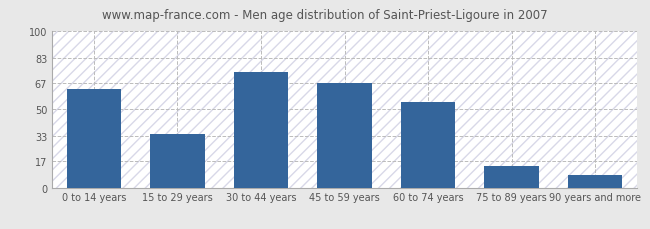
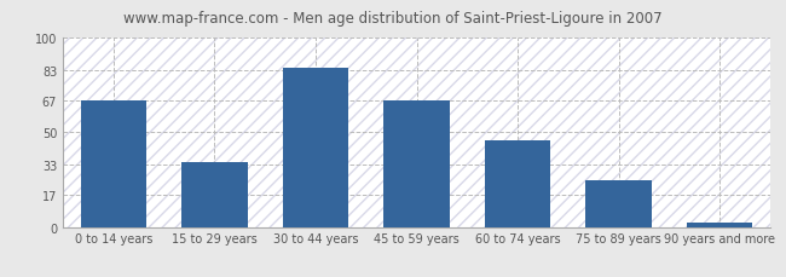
0 to 14 years: 63 -> 67
30 to 44 years: 74 -> 84
60 to 74 years: 55 -> 46
75 to 89 years: 14 -> 25
90 years and more: 8 -> 2
